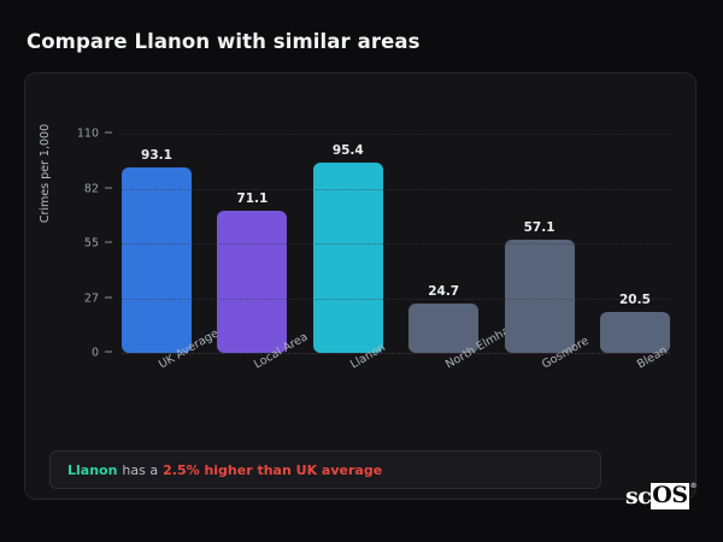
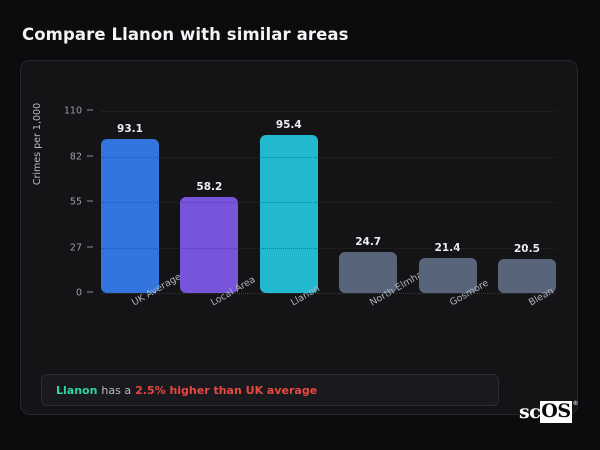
Local Area: 71.1 -> 58.2
Gosmore: 57.1 -> 21.4
